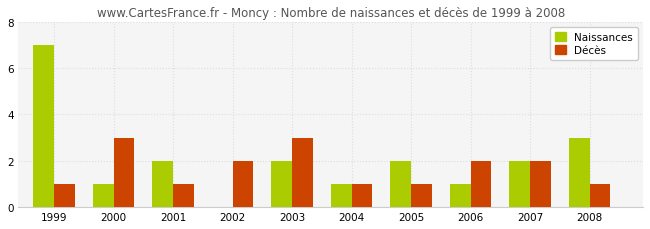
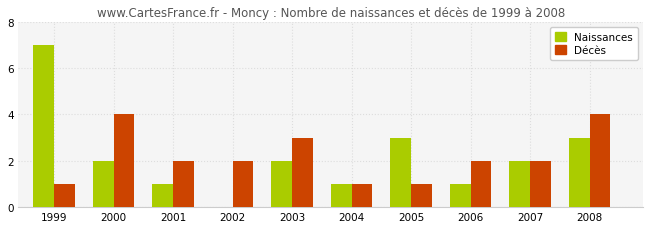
Naissances/2000: 1 -> 2
Décès/2000: 3 -> 4
Naissances/2001: 2 -> 1
Décès/2001: 1 -> 2
Naissances/2005: 2 -> 3
Décès/2008: 1 -> 4
